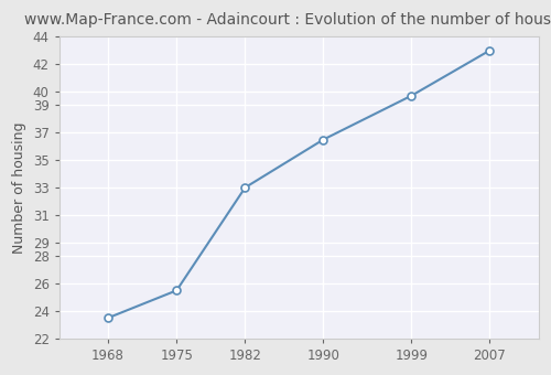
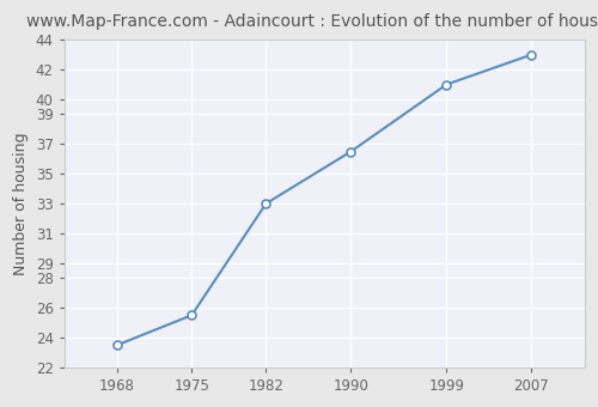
1999: 39.7 -> 41.0
